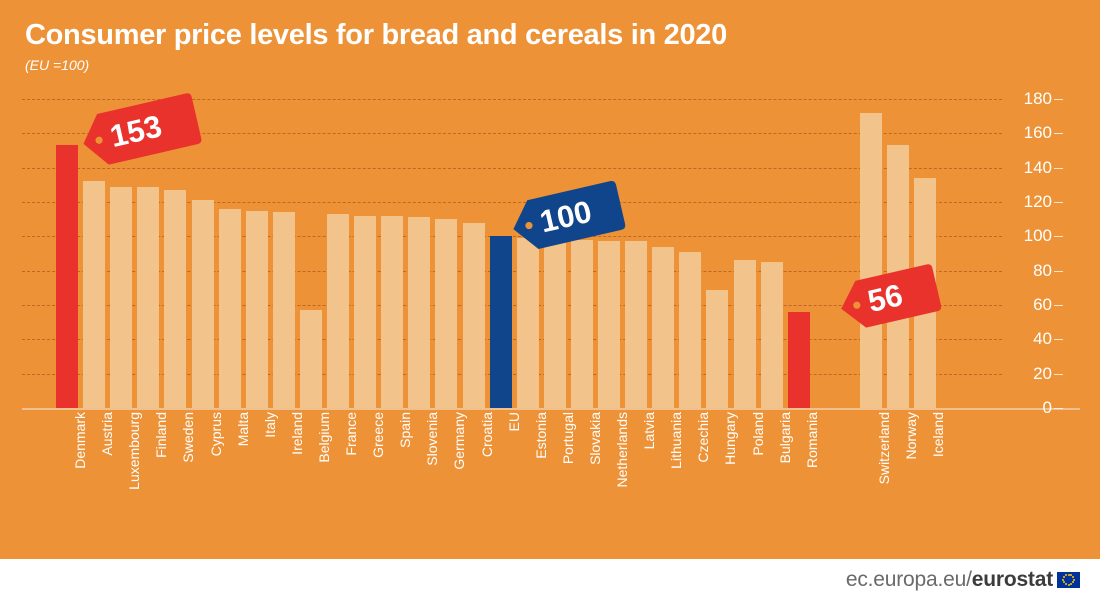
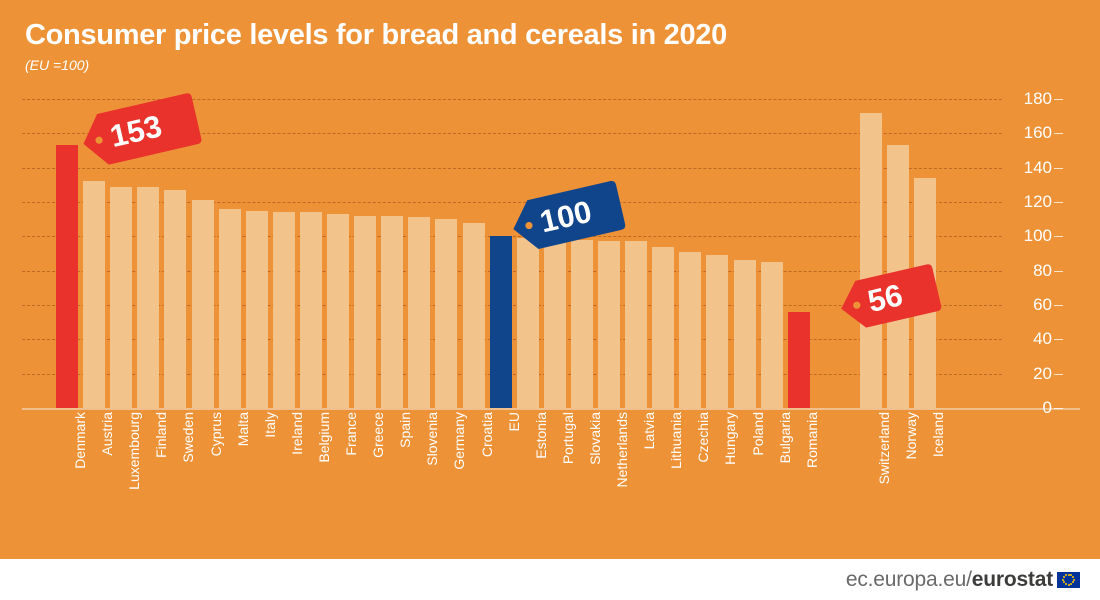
Belgium: 57 -> 114
Hungary: 69 -> 89
